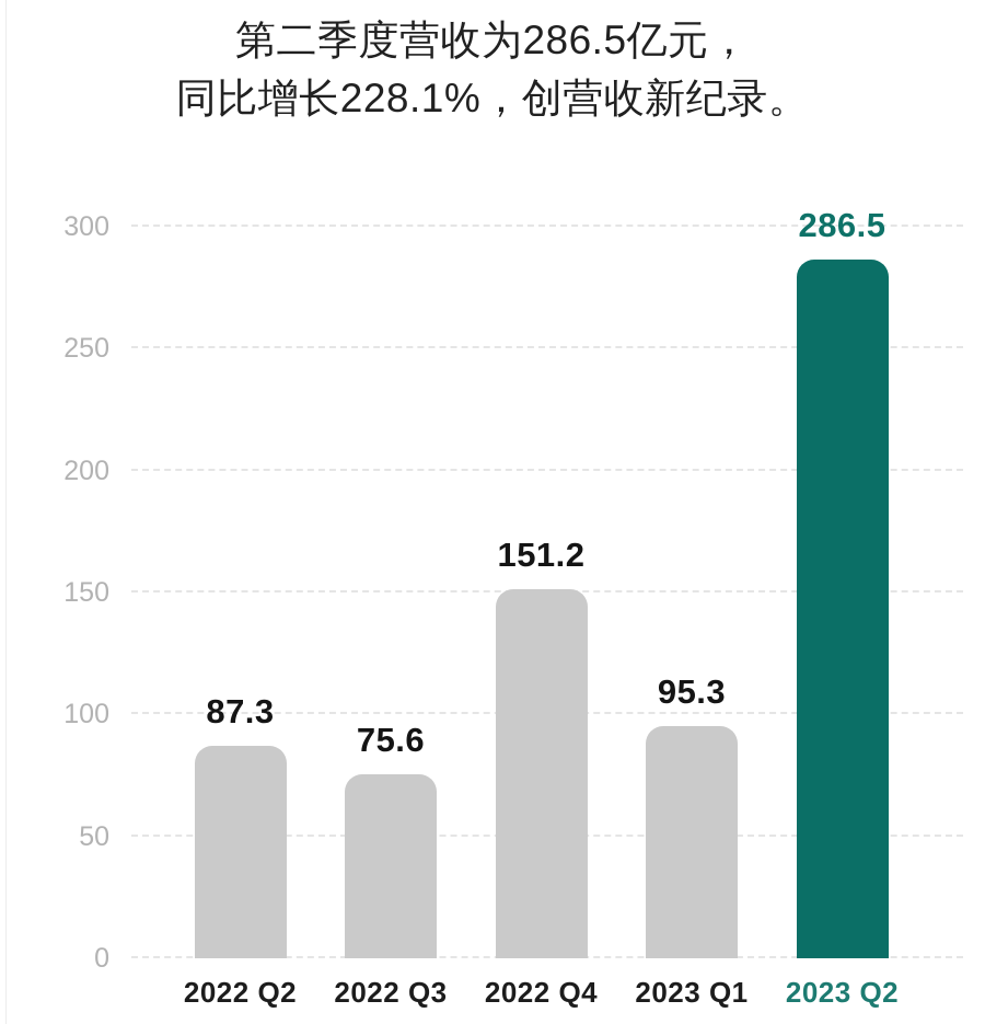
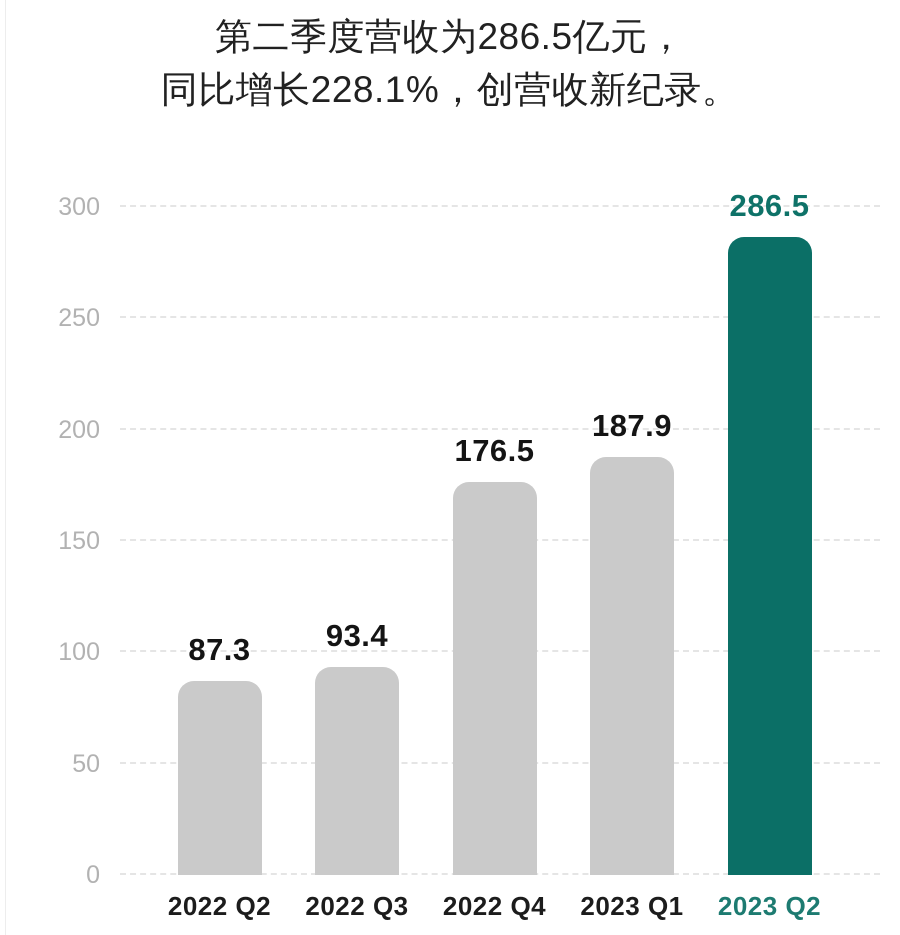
2022 Q3: 75.6 -> 93.4
2022 Q4: 151.2 -> 176.5
2023 Q1: 95.3 -> 187.9
